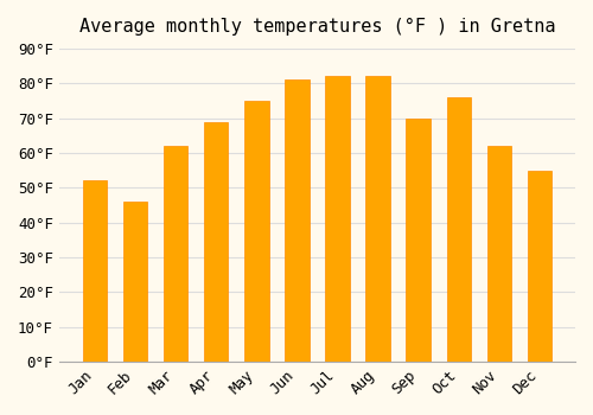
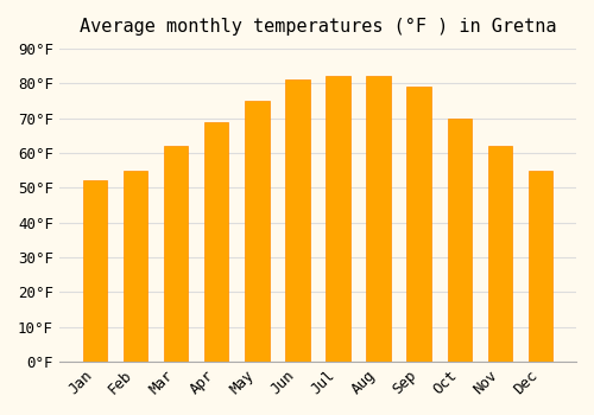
Feb: 46°F -> 55°F
Sep: 70°F -> 79°F
Oct: 76°F -> 70°F
